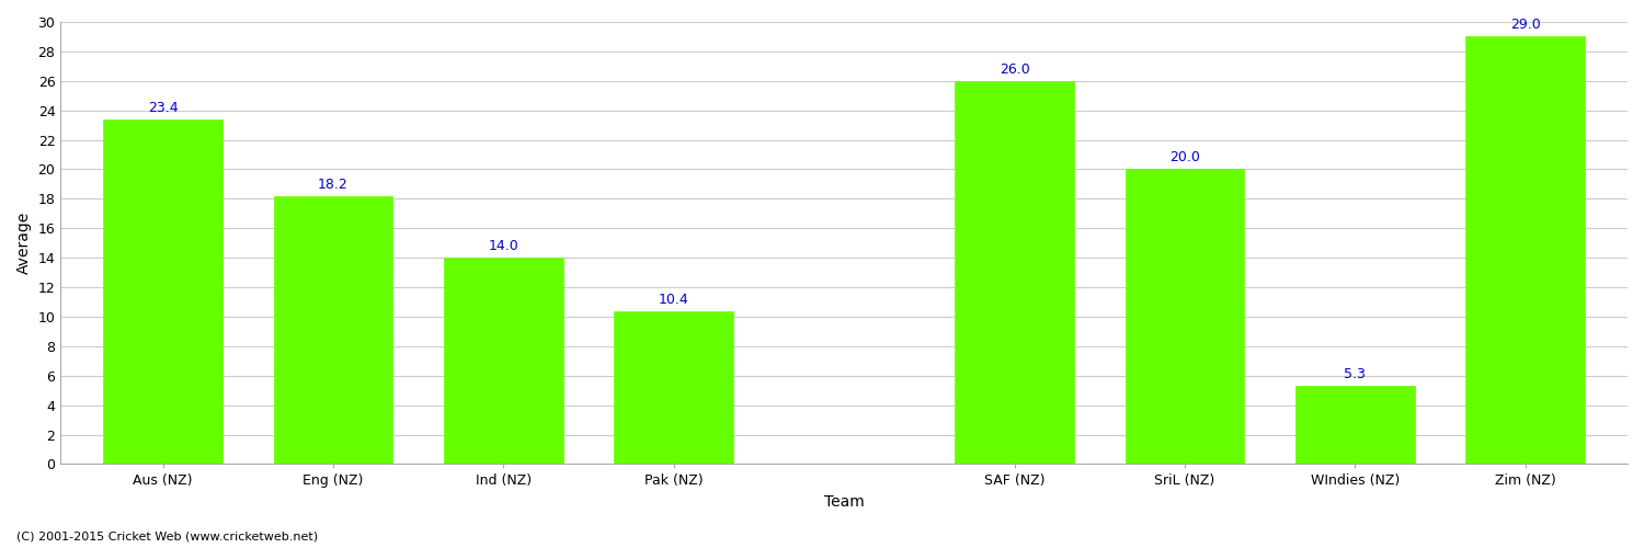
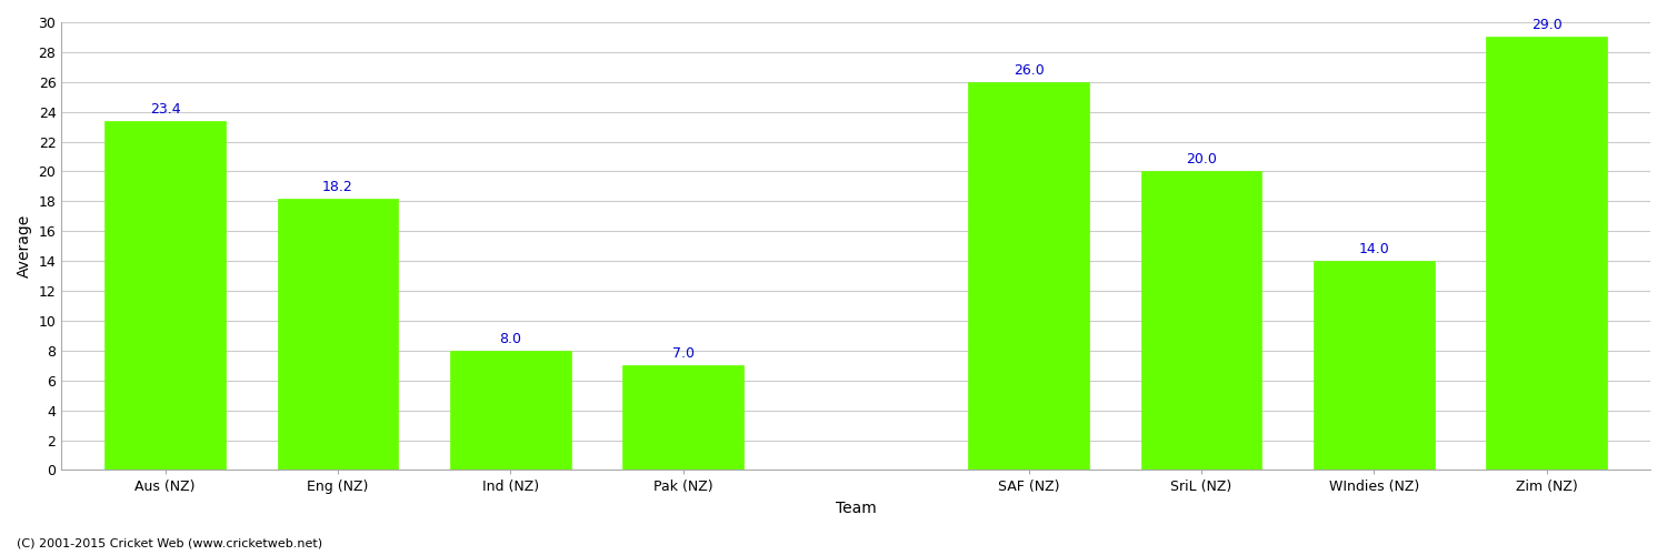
Ind (NZ): 14.0 -> 8.0
Pak (NZ): 10.4 -> 7.0
WIndies (NZ): 5.3 -> 14.0
